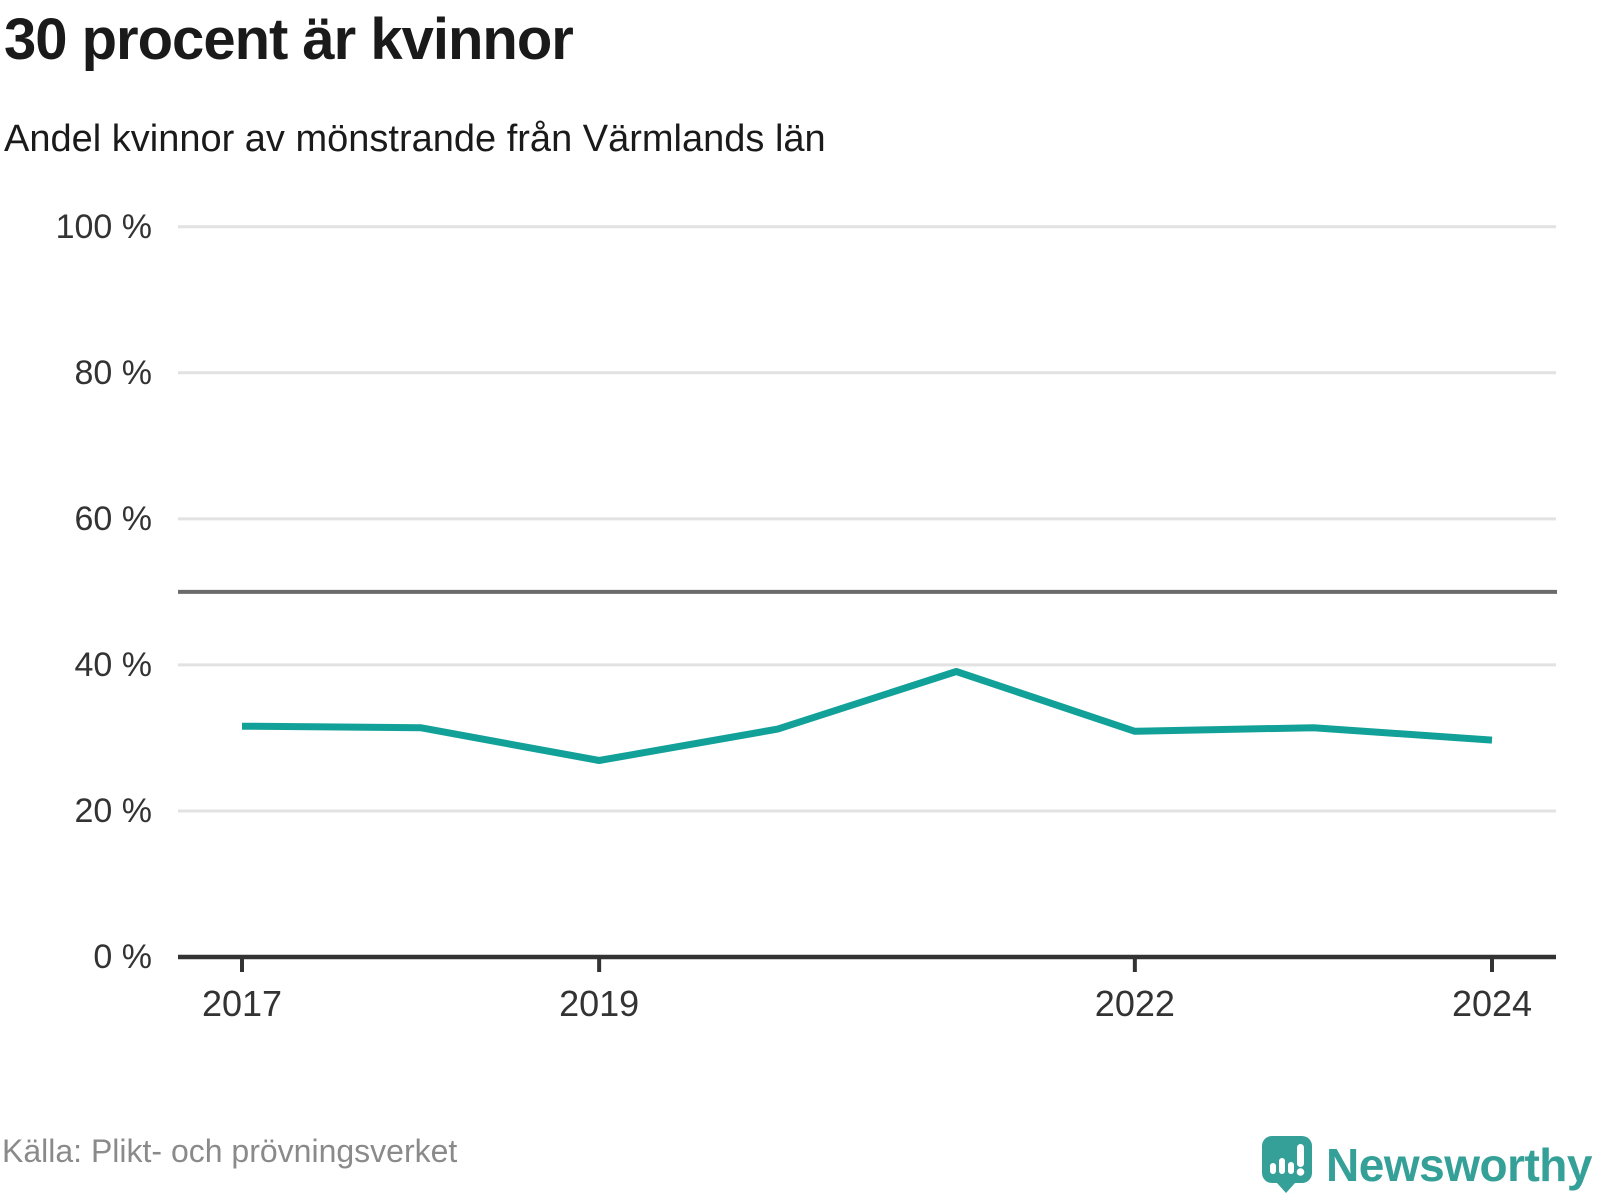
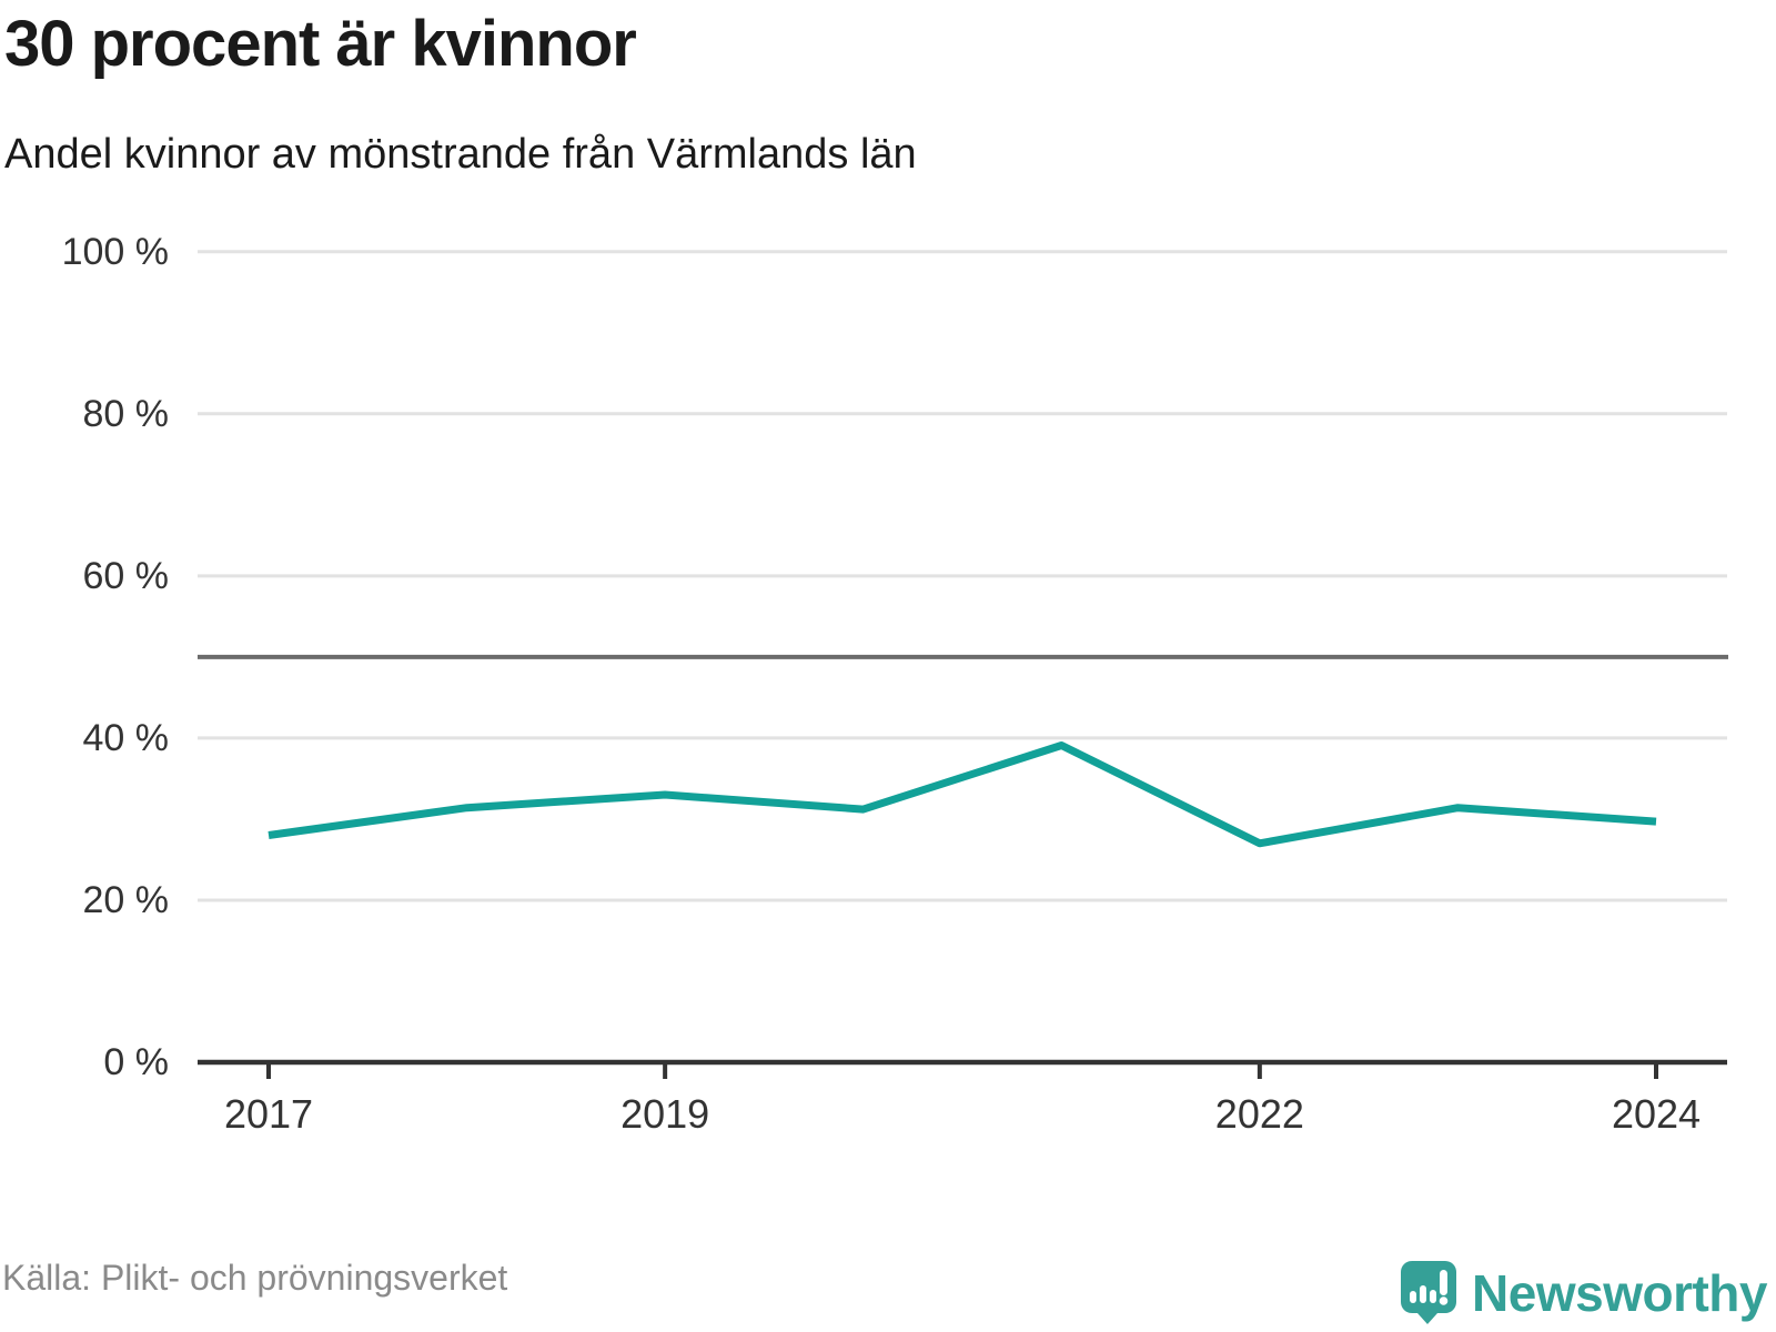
2017: 32% -> 28%
2019: 27% -> 33%
2022: 31% -> 27%
